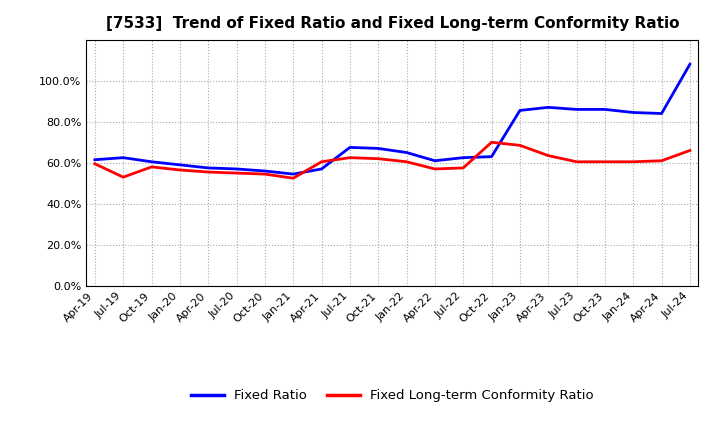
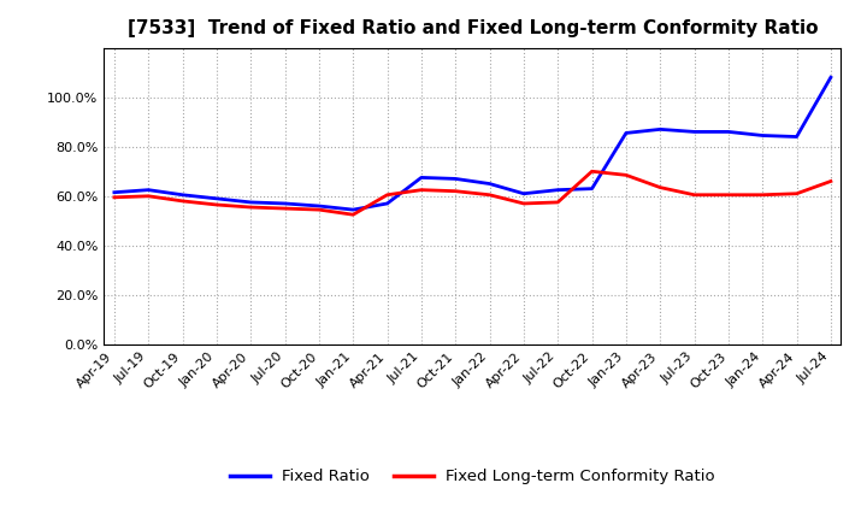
Fixed Long-term Conformity Ratio/Jul-19: 53.0% -> 60.0%
